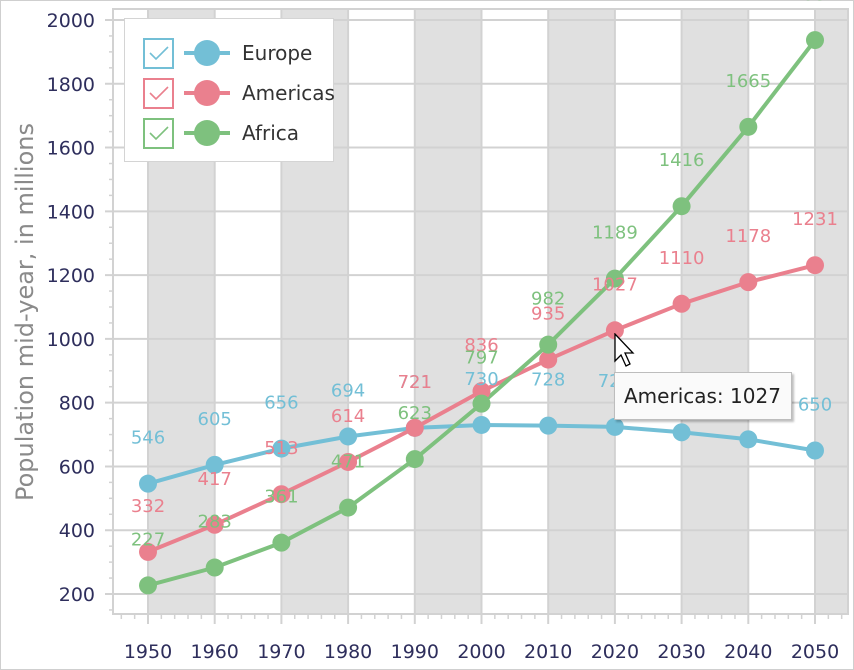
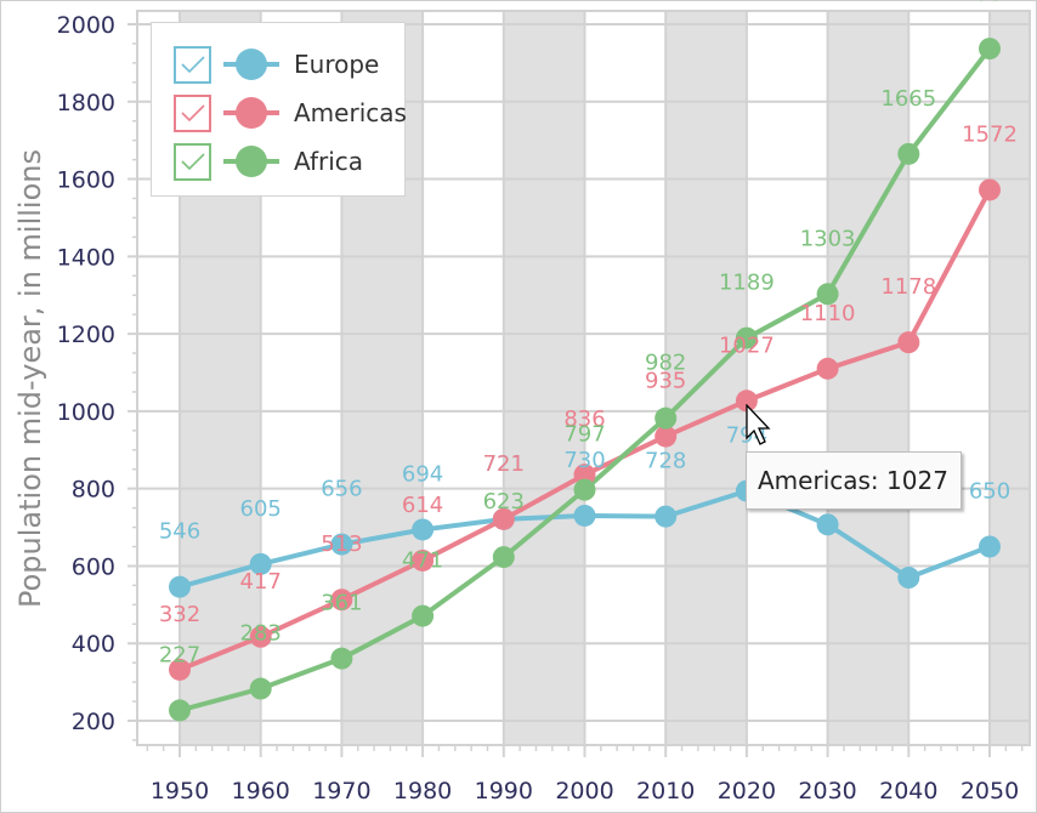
Europe/2020: 724 -> 794
Africa/2030: 1416 -> 1303
Europe/2040: 680 -> 570
Americas/2050: 1231 -> 1572
